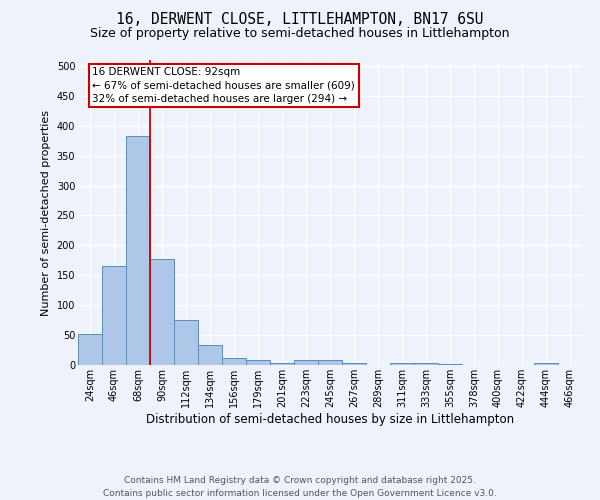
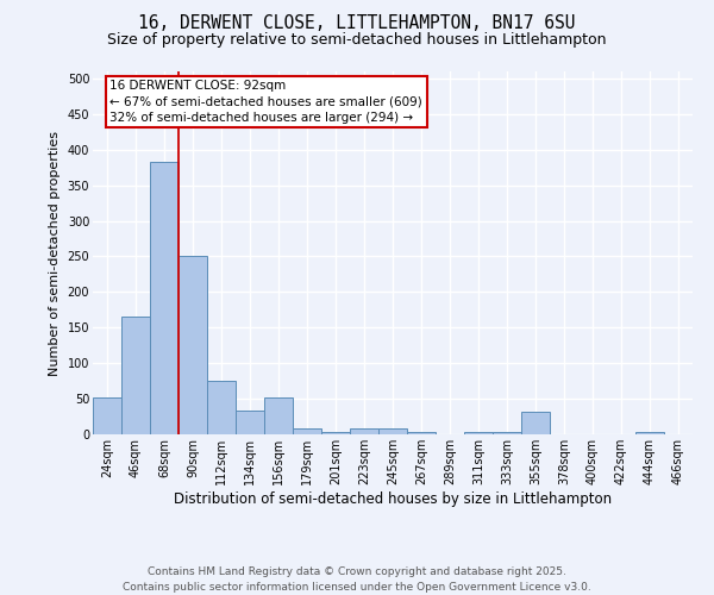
90sqm: 178 -> 250
156sqm: 12 -> 52
355sqm: 1 -> 32
